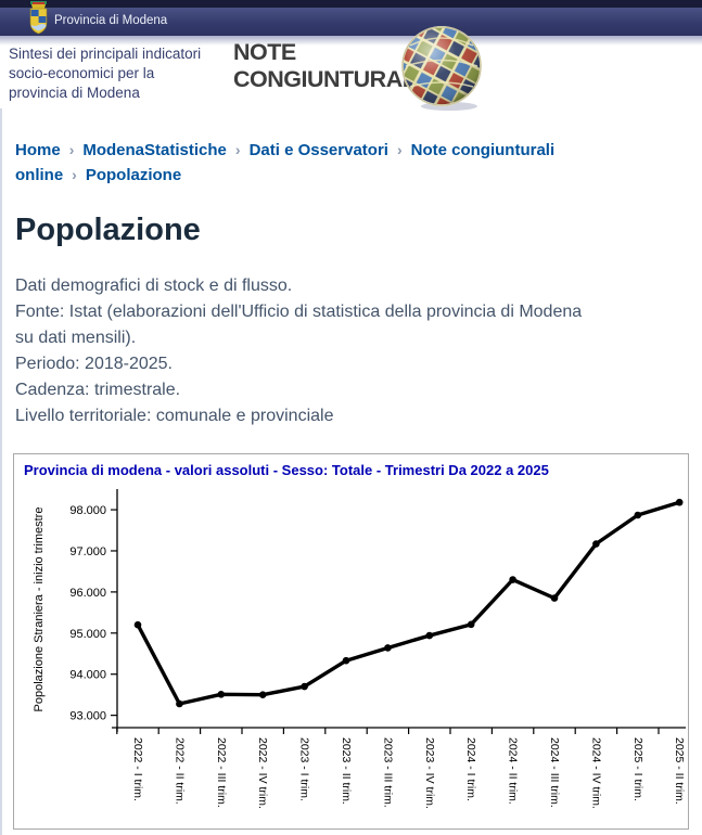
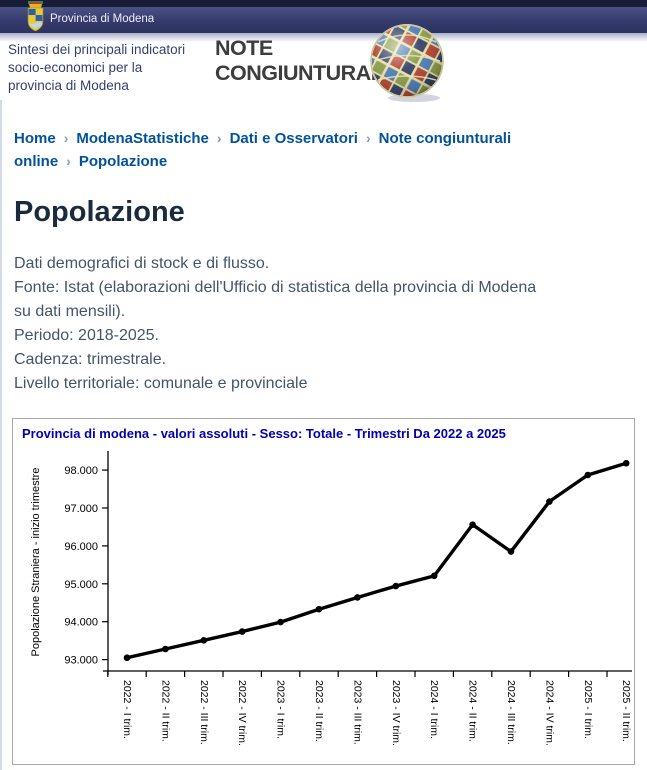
2022 - I trim.: 95200 -> 93000
2022 - IV trim.: 93500 -> 93700
2023 - I trim.: 93700 -> 94000
2024 - II trim.: 96300 -> 96600
